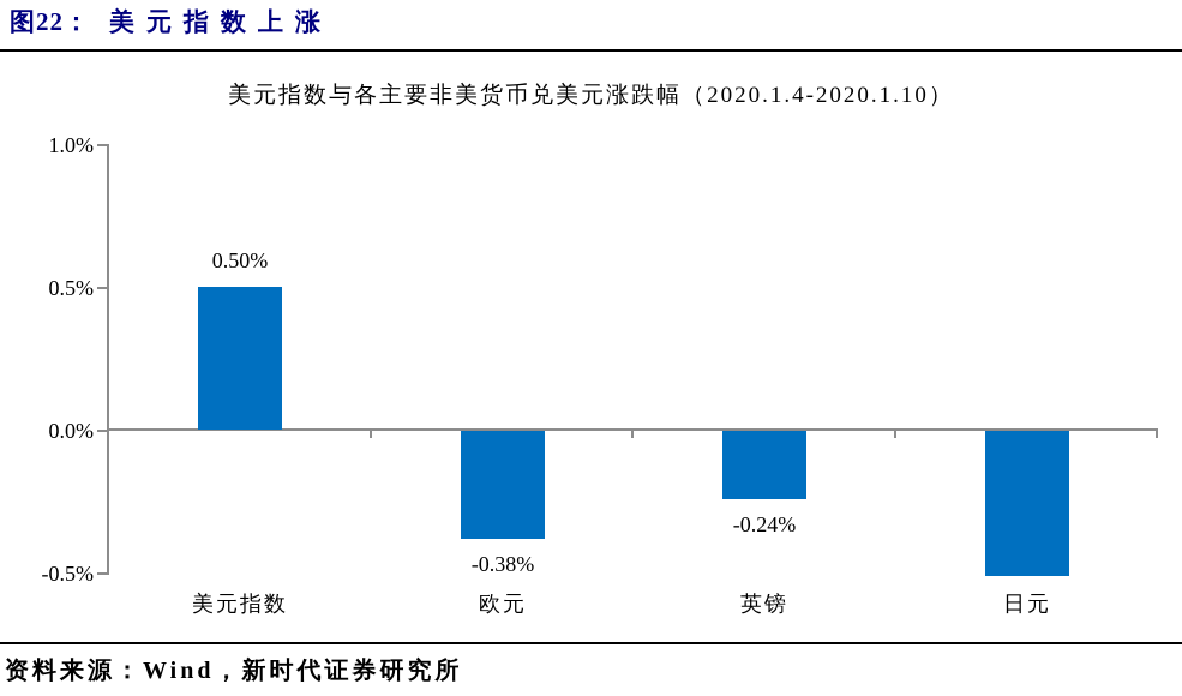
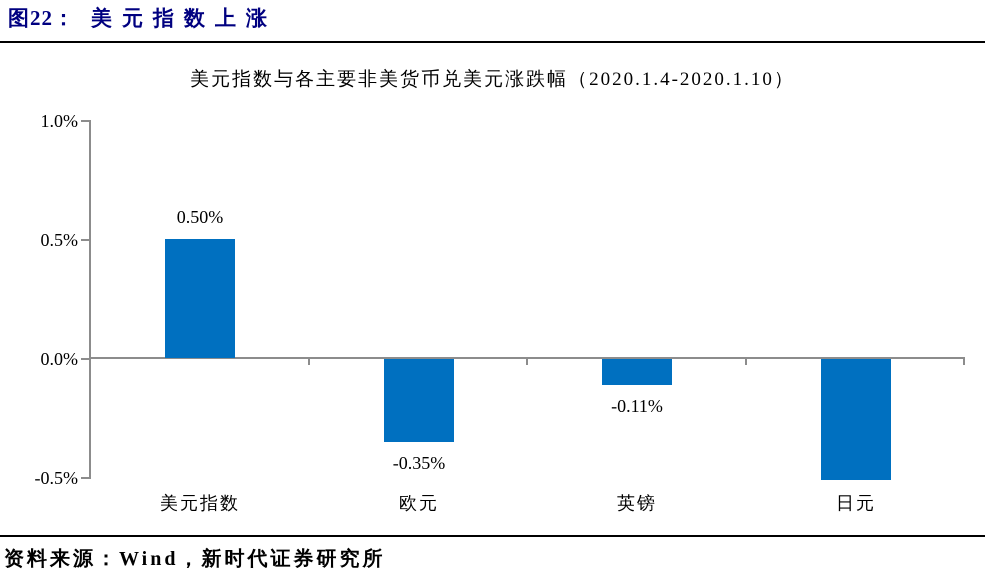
欧元: -0.38% -> -0.35%
英镑: -0.24% -> -0.11%
